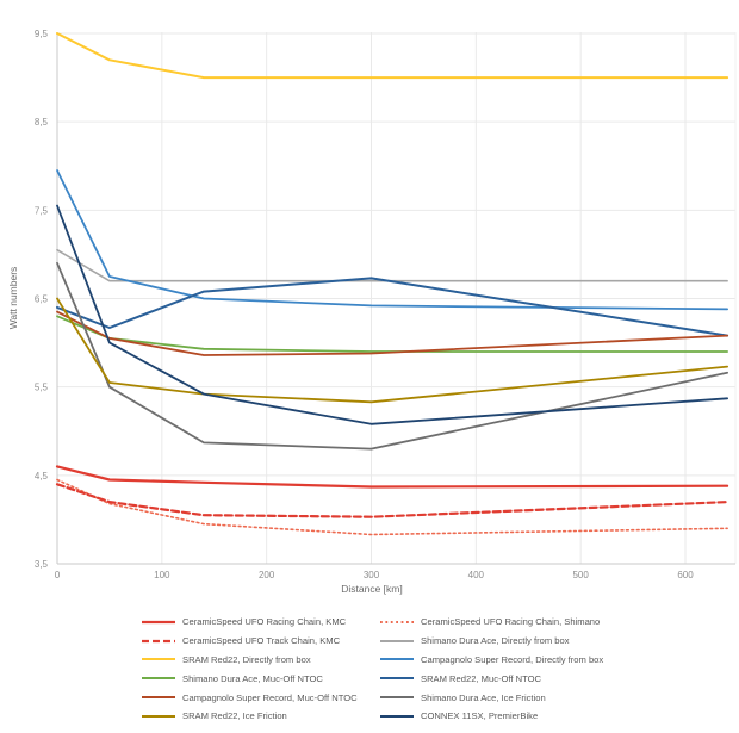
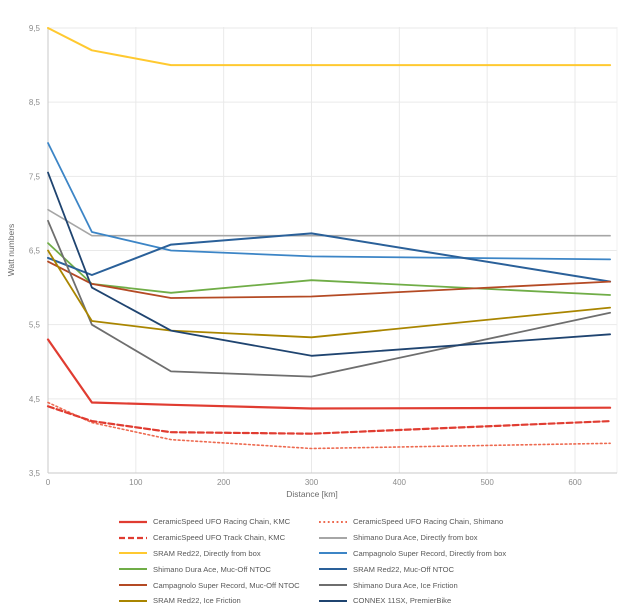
CeramicSpeed UFO Racing Chain, KMC/0: 4,6 -> 5,3
Shimano Dura Ace, Muc-Off NTOC/0: 6,3 -> 6,6
Shimano Dura Ace, Muc-Off NTOC/300: 5,9 -> 6,1
